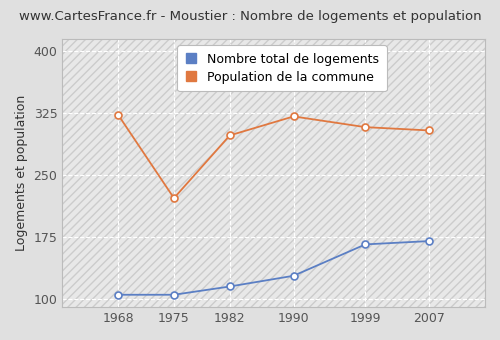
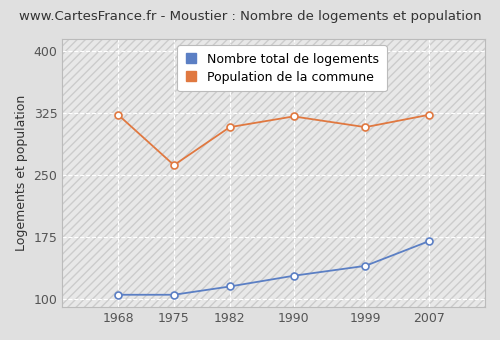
Population de la commune/1975: 222 -> 262
Population de la commune/1982: 298 -> 308
Nombre total de logements/1999: 166 -> 140
Population de la commune/2007: 304 -> 323
